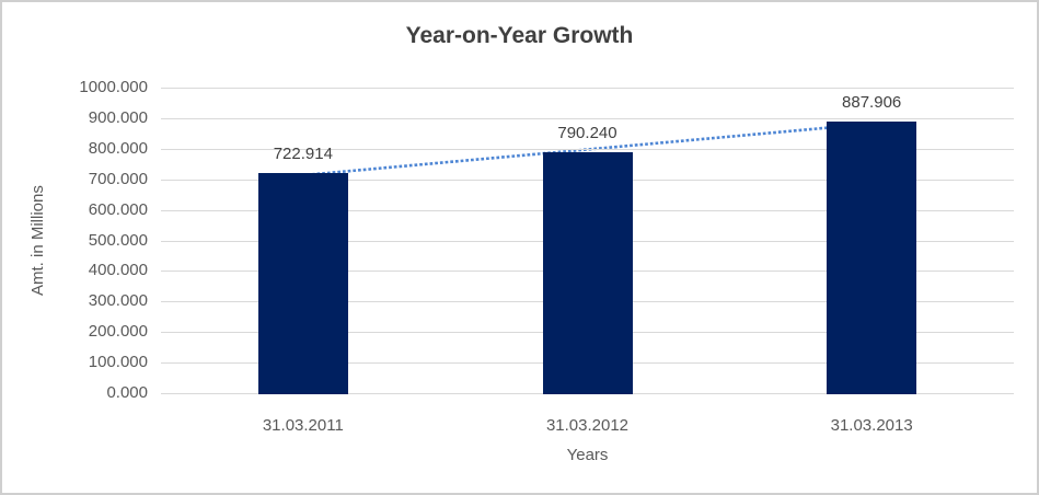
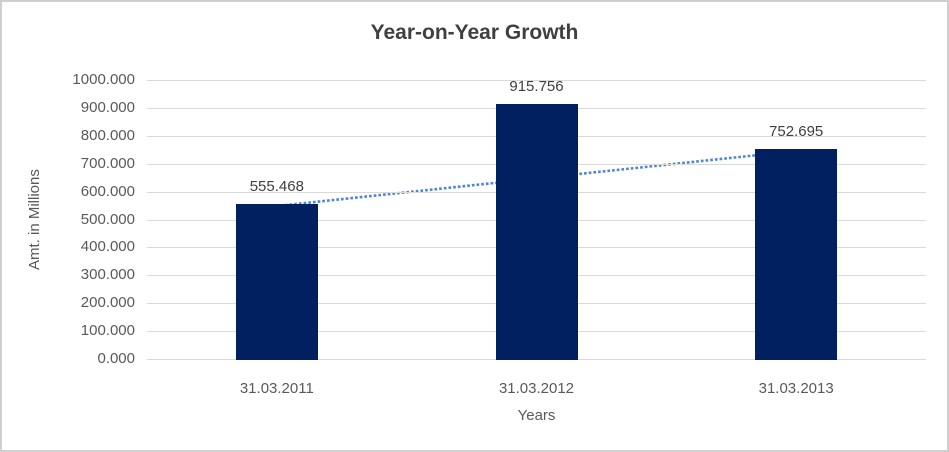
31.03.2011: 722.914 -> 555.468
31.03.2012: 790.240 -> 915.756
31.03.2013: 887.906 -> 752.695
